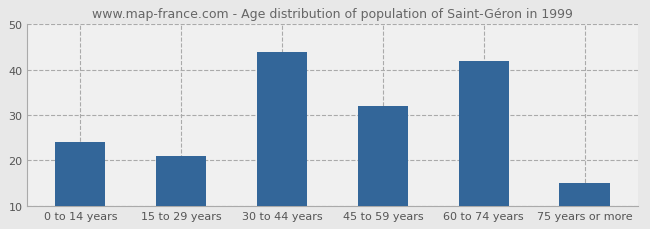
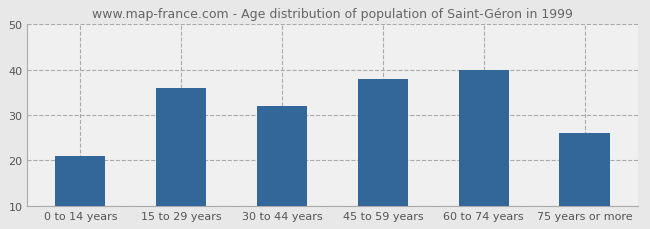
0 to 14 years: 24 -> 21
15 to 29 years: 21 -> 36
30 to 44 years: 44 -> 32
45 to 59 years: 32 -> 38
60 to 74 years: 42 -> 40
75 years or more: 15 -> 26
